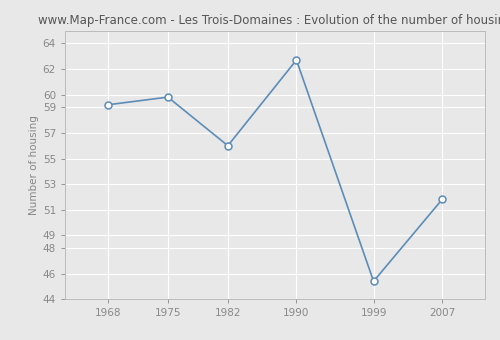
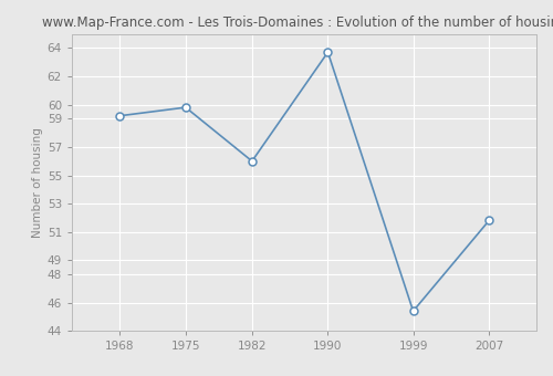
1990: 62.7 -> 63.7
